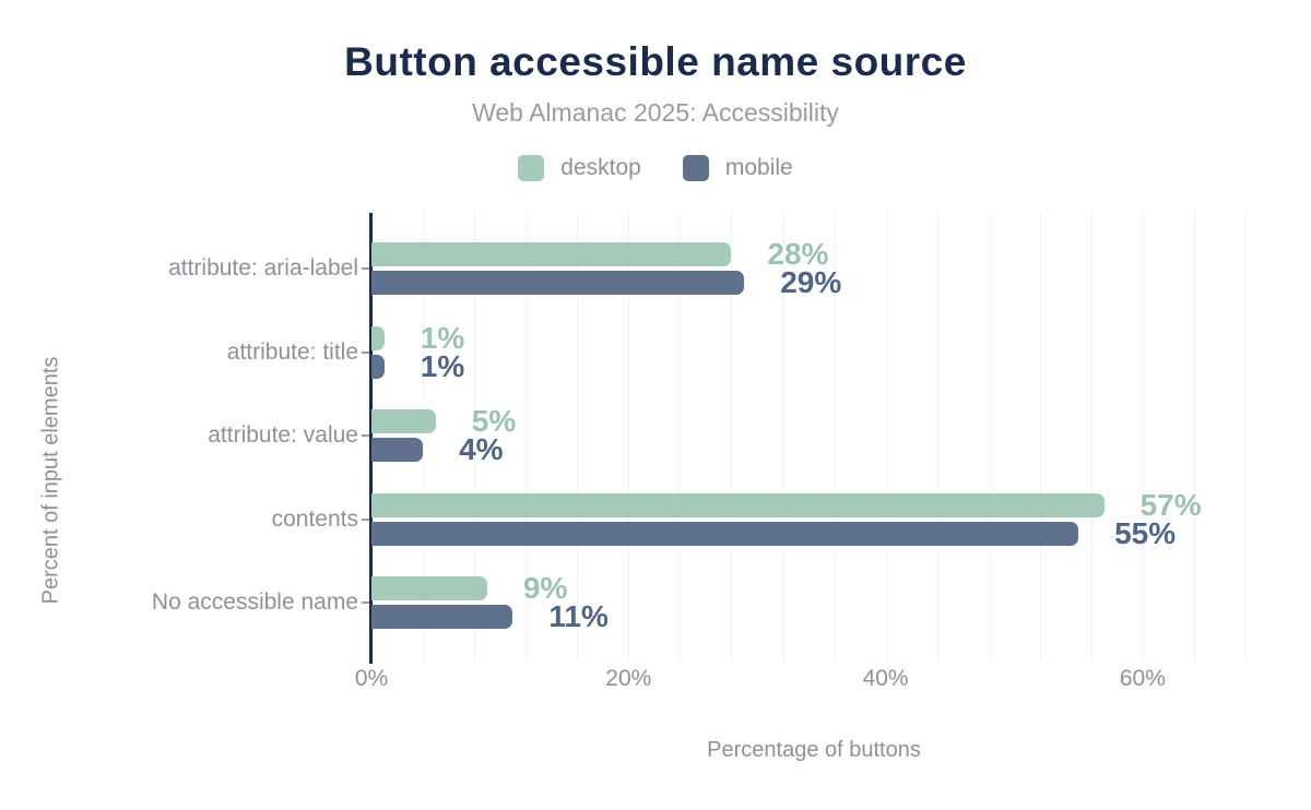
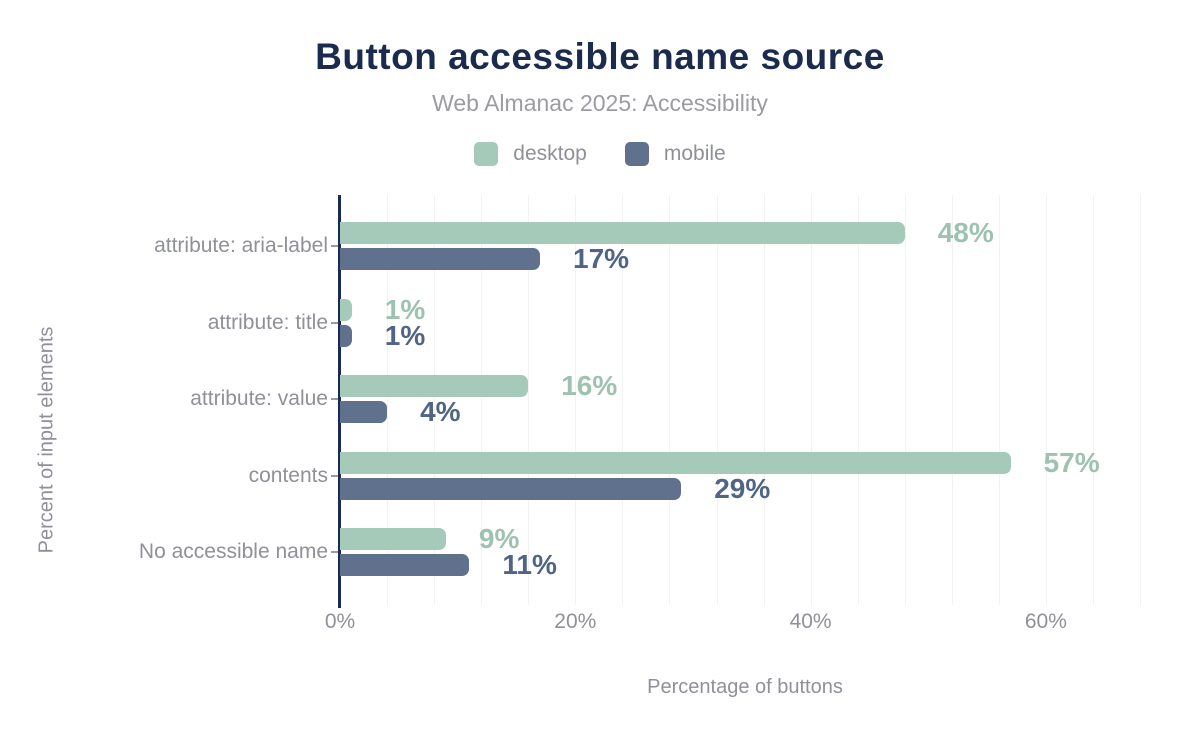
desktop/attribute: aria-label: 28% -> 48%
mobile/attribute: aria-label: 29% -> 17%
desktop/attribute: value: 5% -> 16%
mobile/contents: 55% -> 29%
